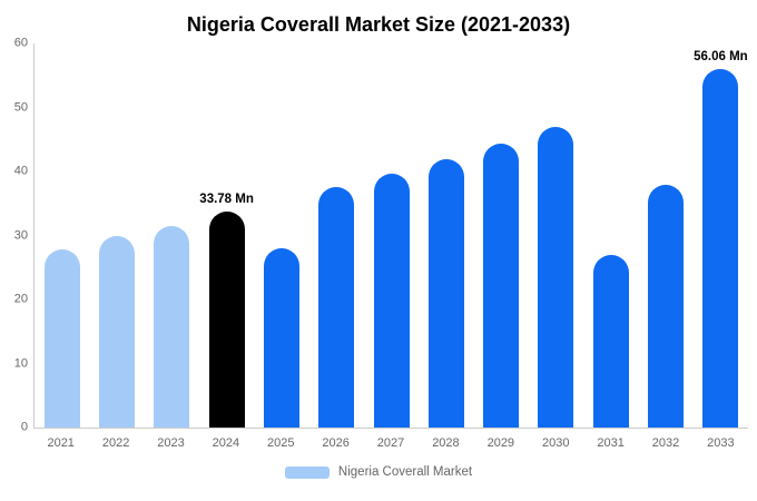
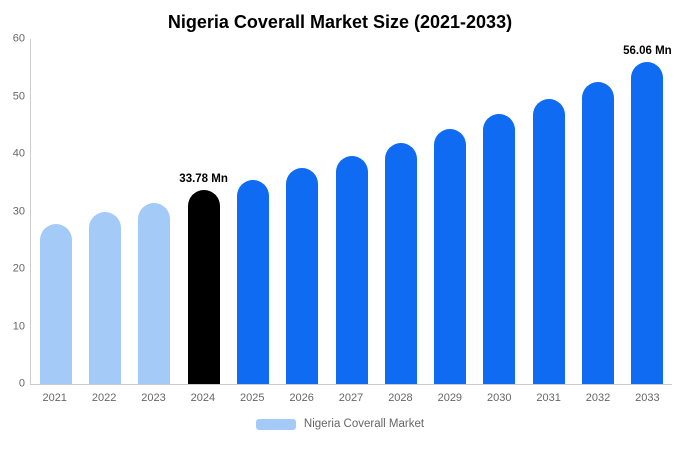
2025: 28 -> 36
2031: 27 -> 50
2032: 38 -> 52
